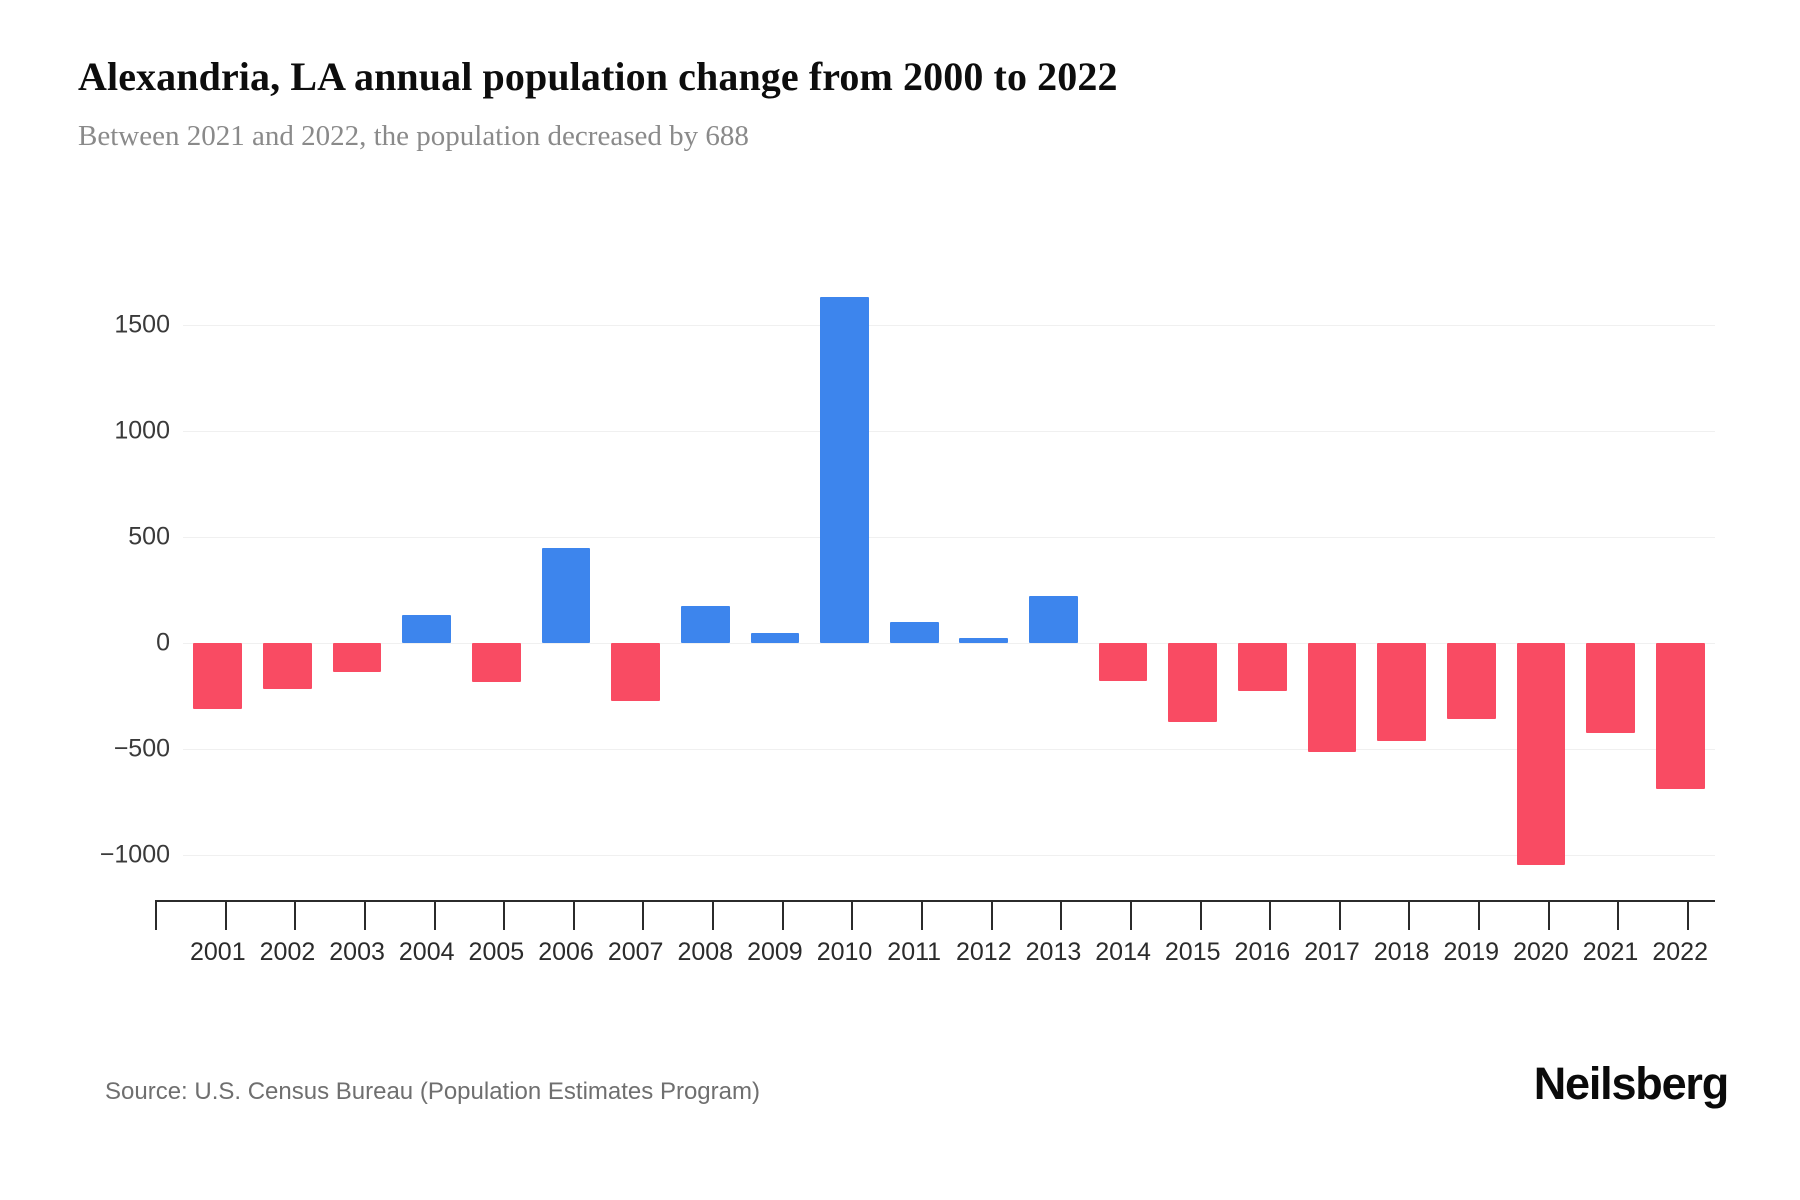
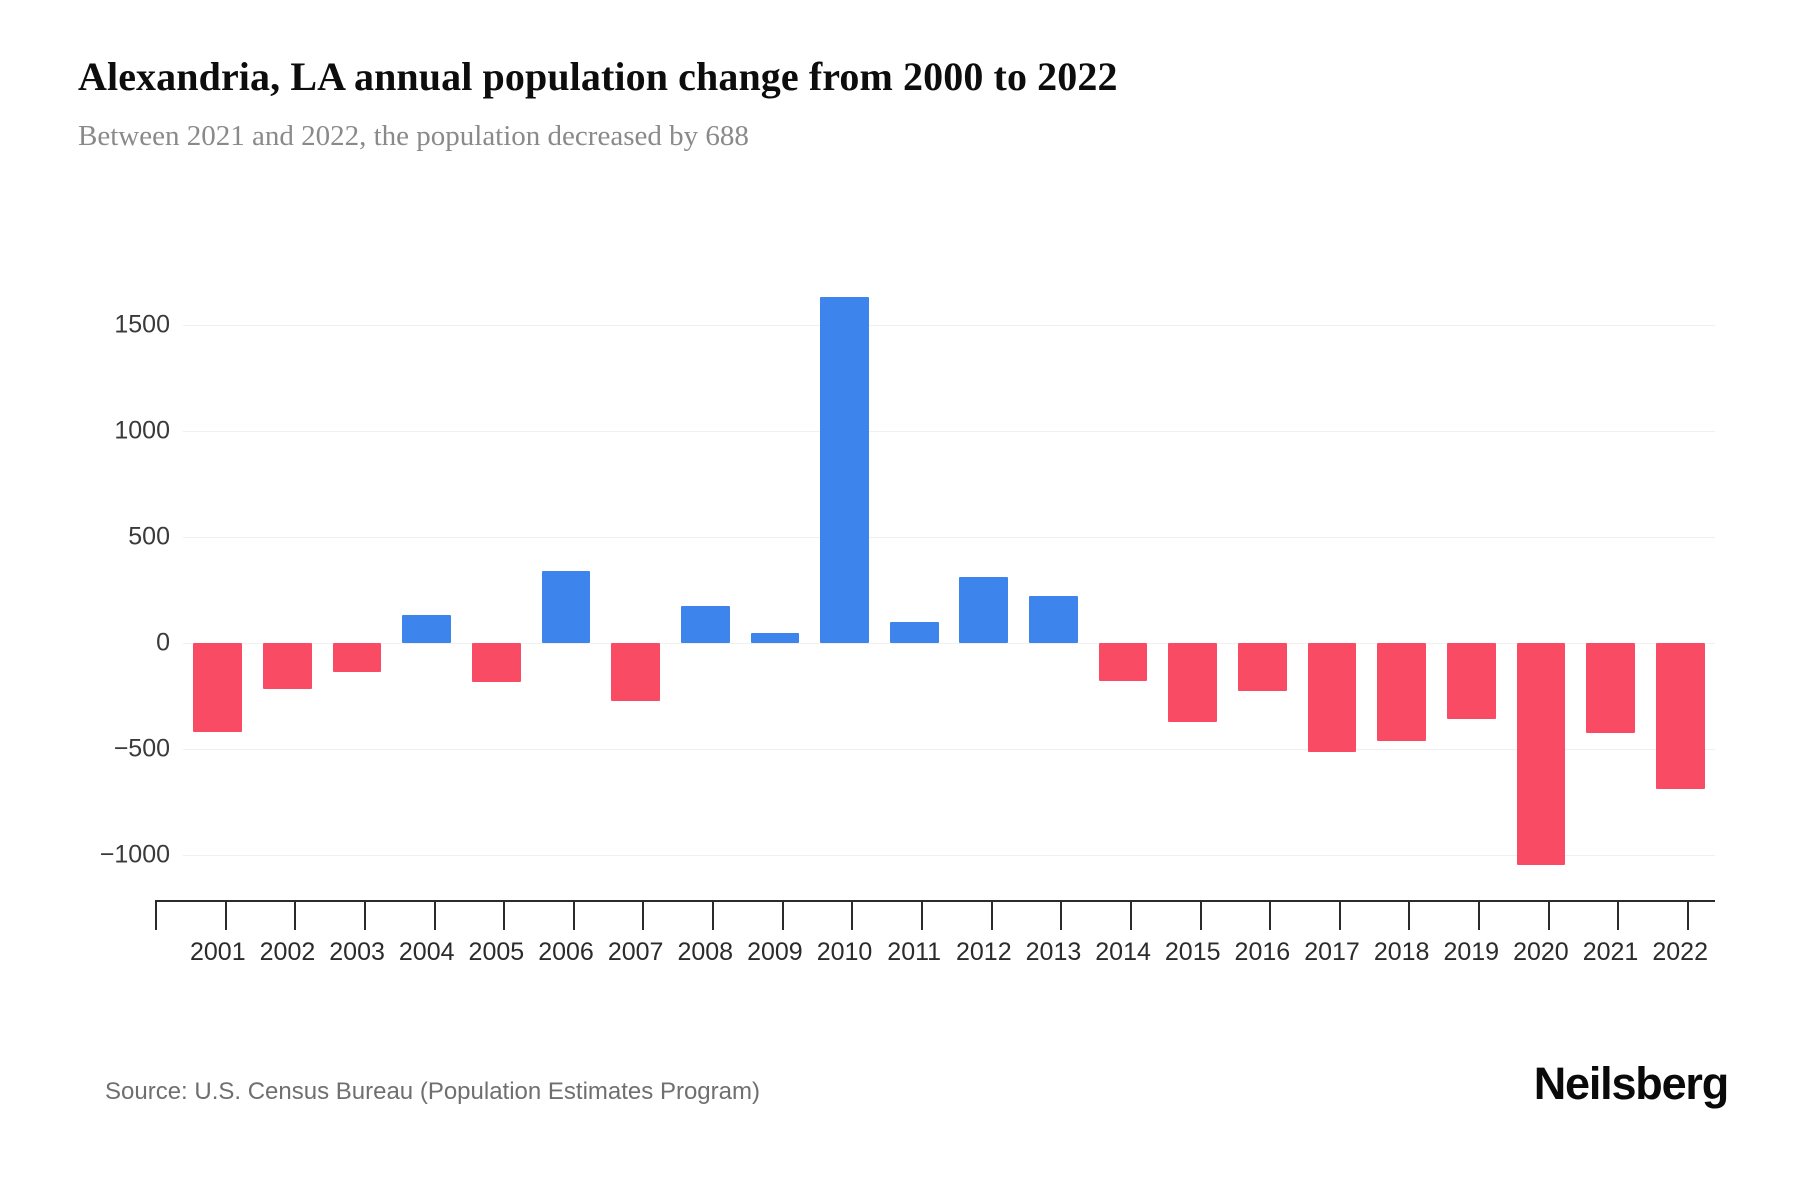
2001: -310 -> -420
2006: 450 -> 340
2012: 20 -> 310
